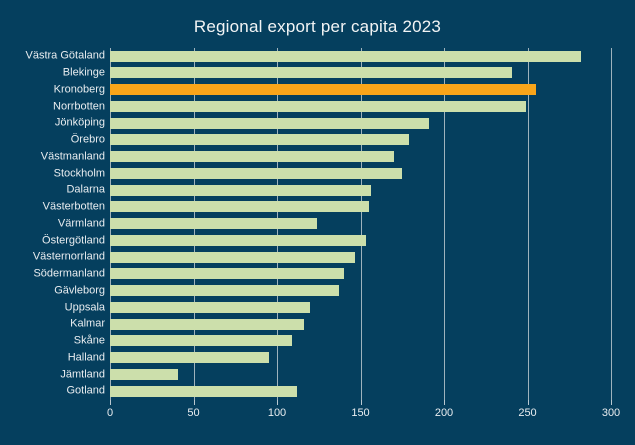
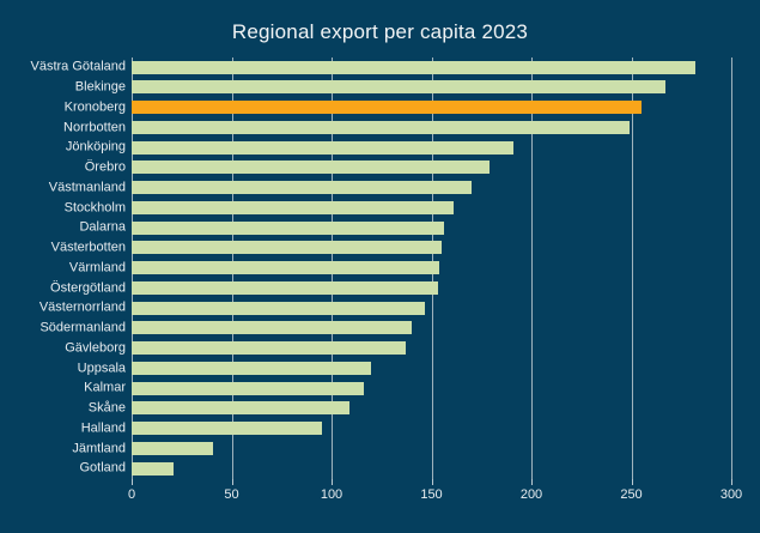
Blekinge: 241 -> 267
Stockholm: 175 -> 161
Värmland: 124 -> 154
Gotland: 112 -> 21
